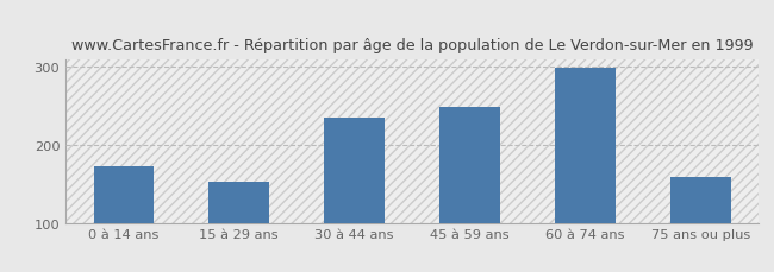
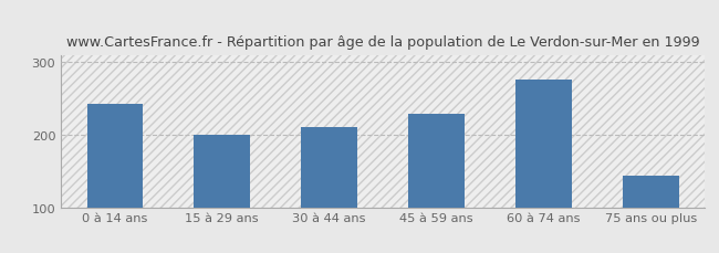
0 à 14 ans: 172 -> 242
15 à 29 ans: 152 -> 200
30 à 44 ans: 235 -> 210
45 à 59 ans: 248 -> 228
60 à 74 ans: 298 -> 276
75 ans ou plus: 158 -> 144
